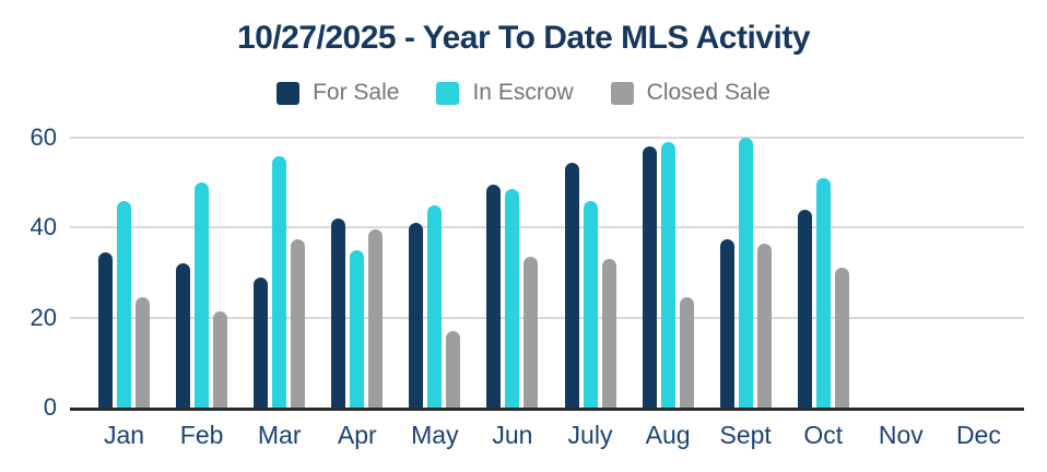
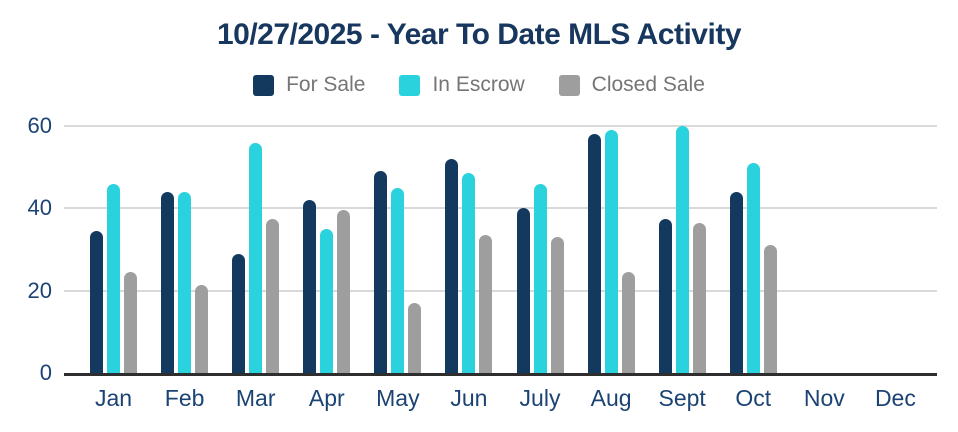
For Sale/Feb: 32 -> 44
In Escrow/Feb: 50 -> 44
For Sale/May: 41 -> 49
For Sale/Jun: 50 -> 52
For Sale/July: 54 -> 40
